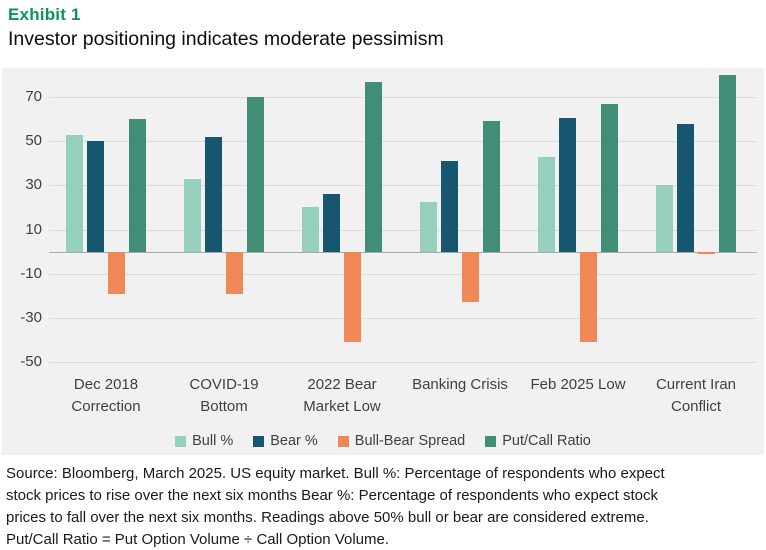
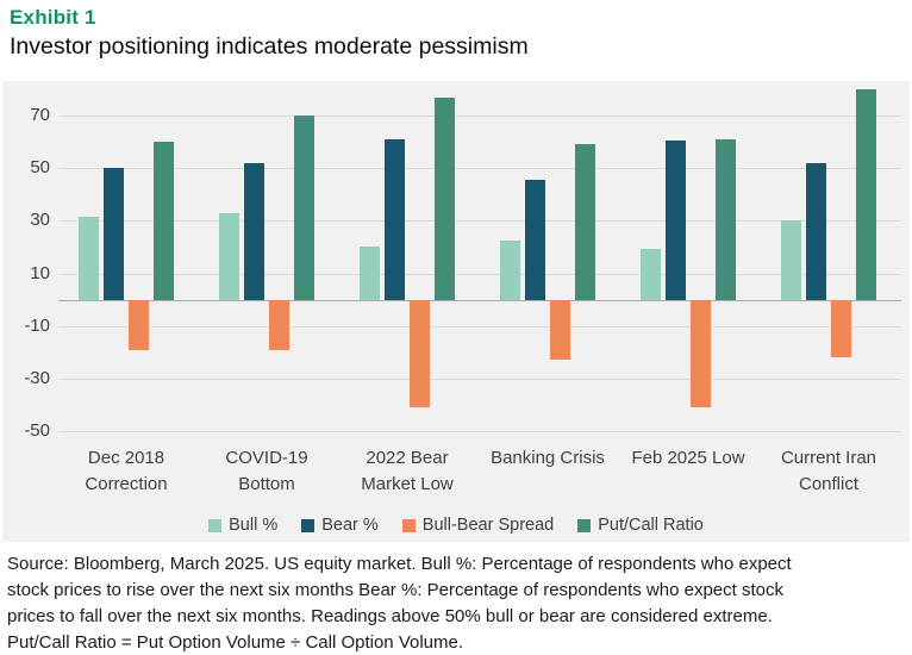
Bull %/Dec 2018 Correction: 53 -> 32
Bear %/2022 Bear Market Low: 26 -> 61
Bear %/Banking Crisis: 41 -> 46
Bull %/Feb 2025 Low: 43 -> 20
Put/Call Ratio/Feb 2025 Low: 67 -> 61
Bear %/Current Iran Conflict: 58 -> 52
Bull-Bear Spread/Current Iran Conflict: -1 -> -22
